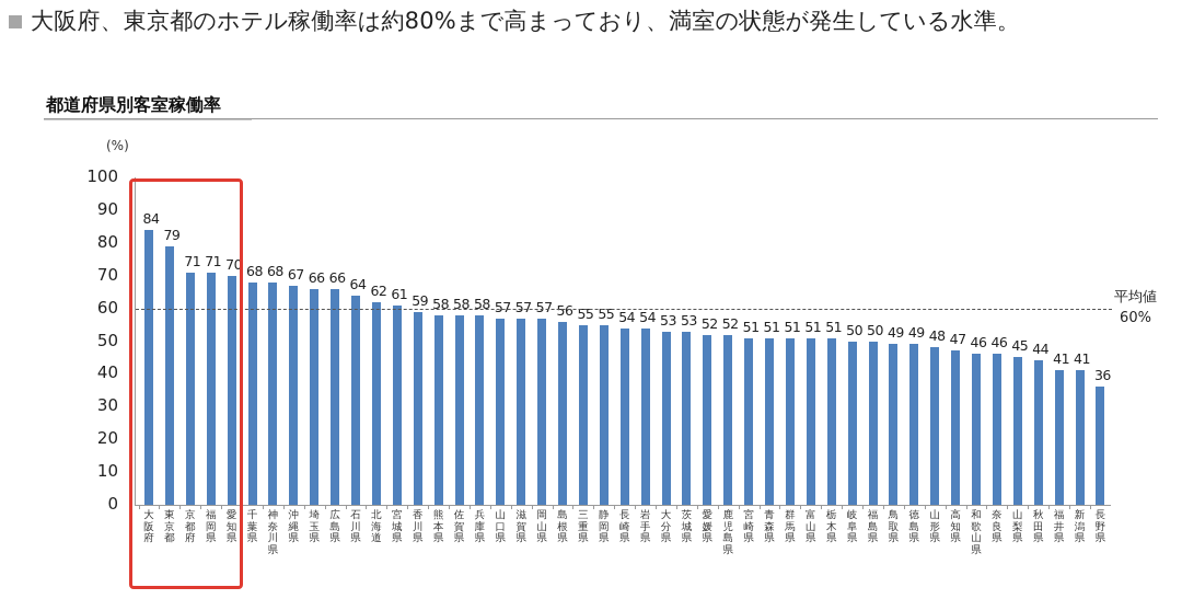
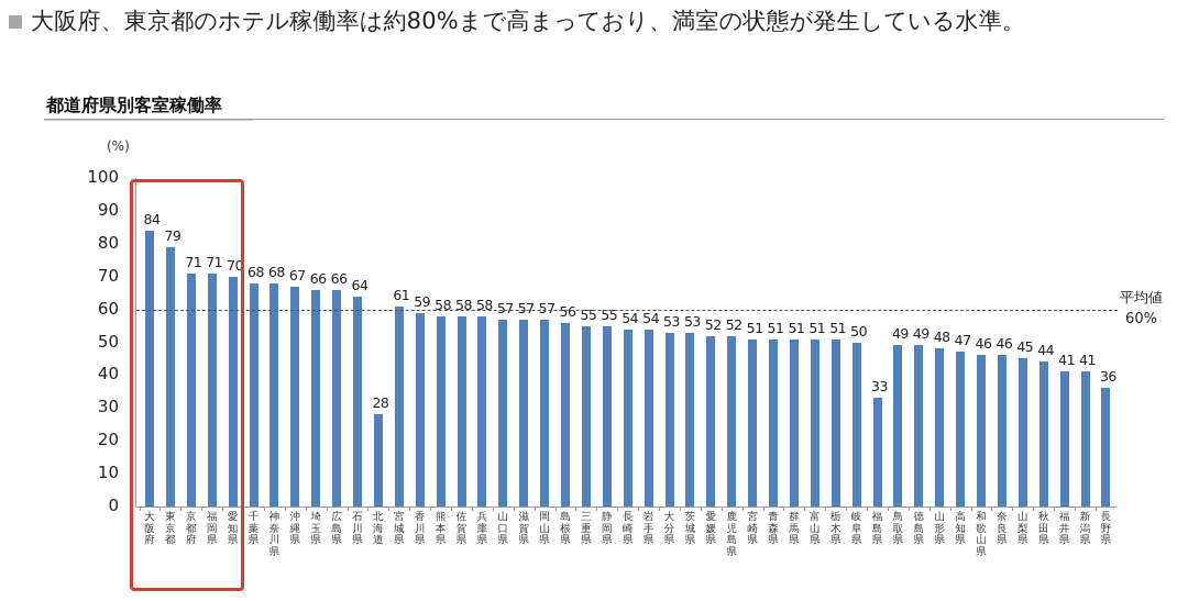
北海道: 62 -> 28
福島県: 50 -> 33
